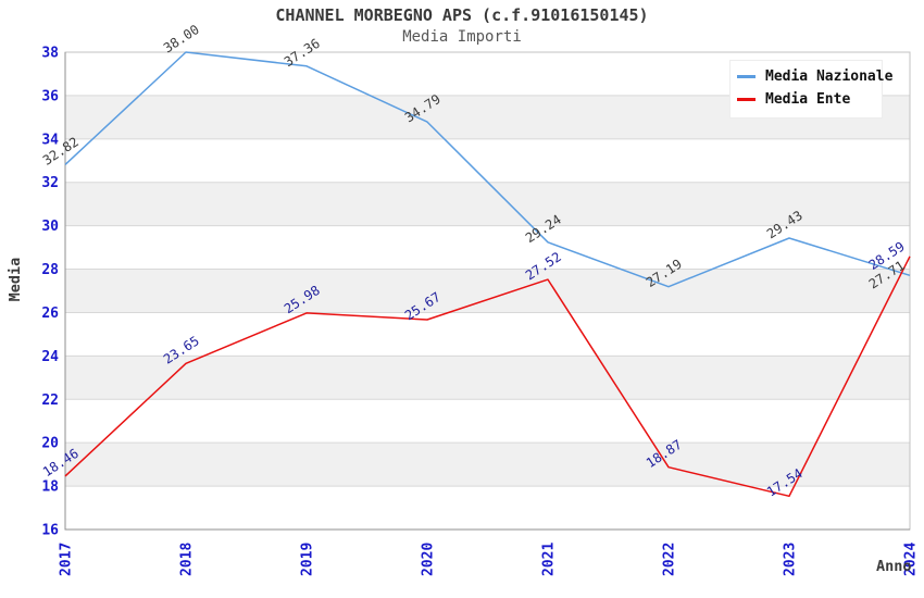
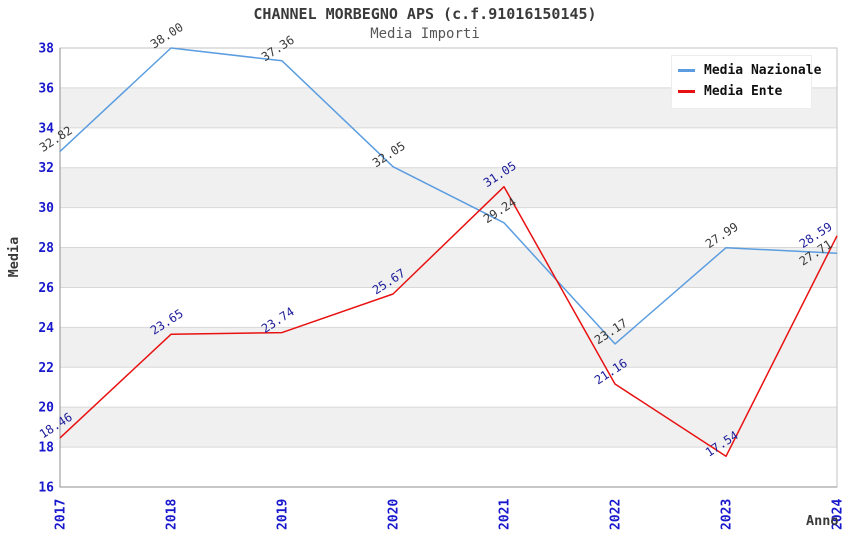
Media Ente/2019: 25.98 -> 23.74
Media Nazionale/2020: 34.79 -> 32.05
Media Ente/2021: 27.52 -> 31.05
Media Nazionale/2022: 27.19 -> 23.17
Media Ente/2022: 18.87 -> 21.16
Media Nazionale/2023: 29.43 -> 27.99
